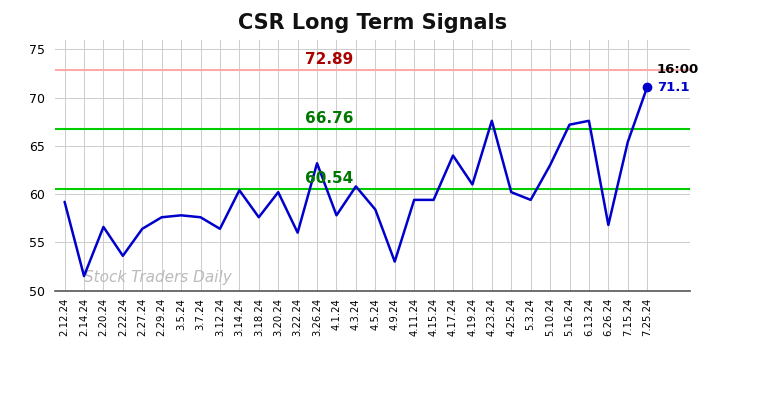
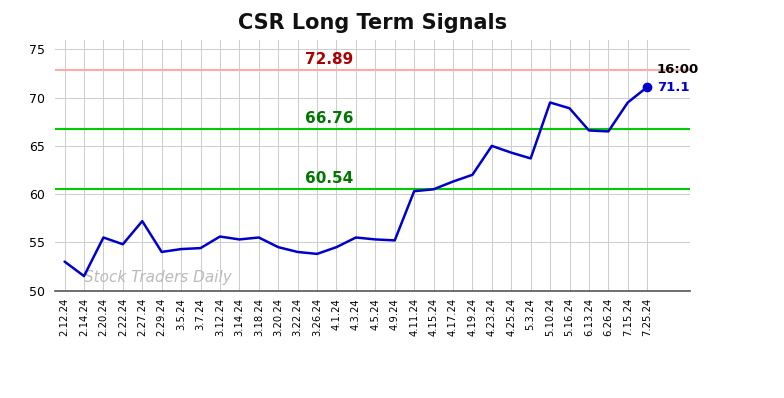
2.12.24: 59.2 -> 53.0
2.20.24: 56.6 -> 55.5
2.22.24: 53.6 -> 54.8
2.27.24: 56.4 -> 57.2
2.29.24: 57.6 -> 54.0
3.5.24: 57.8 -> 54.3
3.7.24: 57.6 -> 54.4
3.12.24: 56.4 -> 55.6
3.14.24: 60.4 -> 55.3
3.18.24: 57.6 -> 55.5
3.20.24: 60.2 -> 54.5
3.22.24: 56.0 -> 54.0
3.26.24: 63.2 -> 53.8
4.1.24: 57.8 -> 54.5
4.3.24: 60.8 -> 55.5
4.5.24: 58.4 -> 55.3
4.9.24: 53.0 -> 55.2
4.11.24: 59.4 -> 60.3
4.15.24: 59.4 -> 60.5
4.17.24: 64.0 -> 61.3
4.19.24: 61.0 -> 62.0
4.23.24: 67.6 -> 65.0
4.25.24: 60.2 -> 64.3
5.3.24: 59.4 -> 63.7
5.10.24: 63.0 -> 69.5
5.16.24: 67.2 -> 68.9
6.13.24: 67.6 -> 66.6
6.26.24: 56.8 -> 66.5
7.15.24: 65.4 -> 69.5
